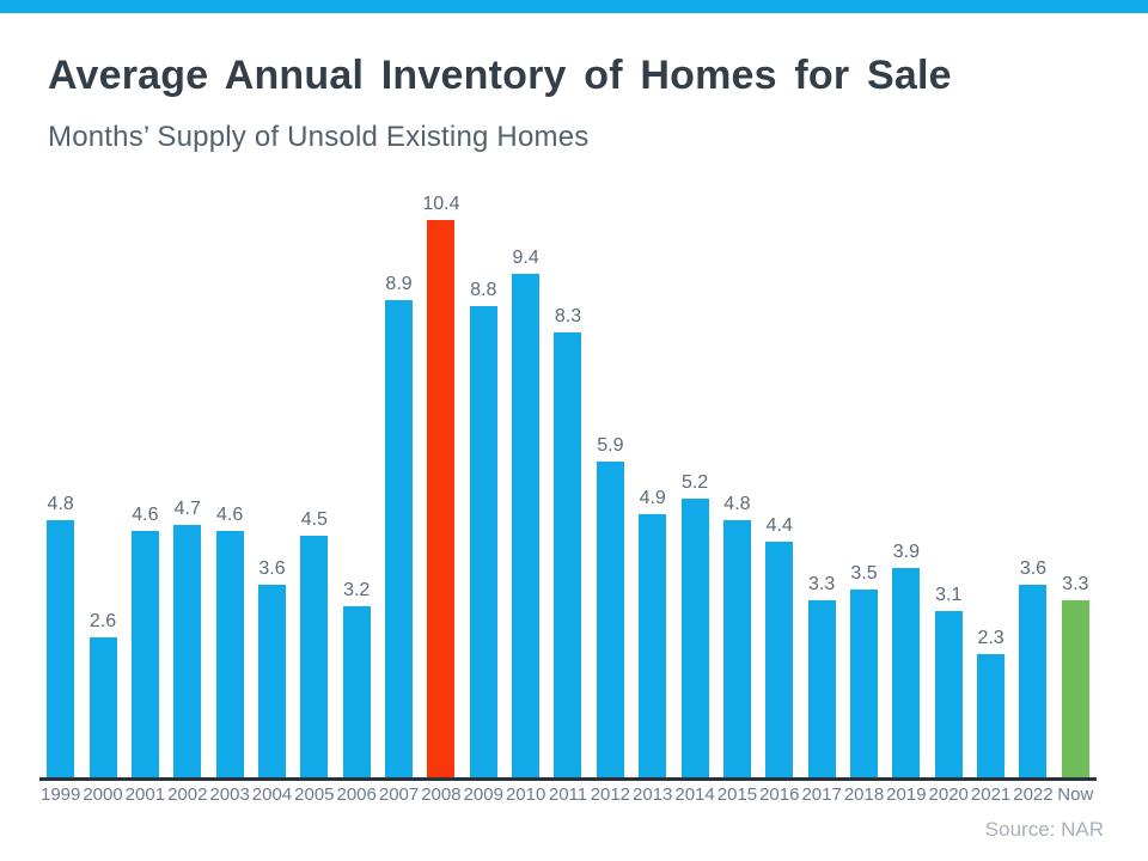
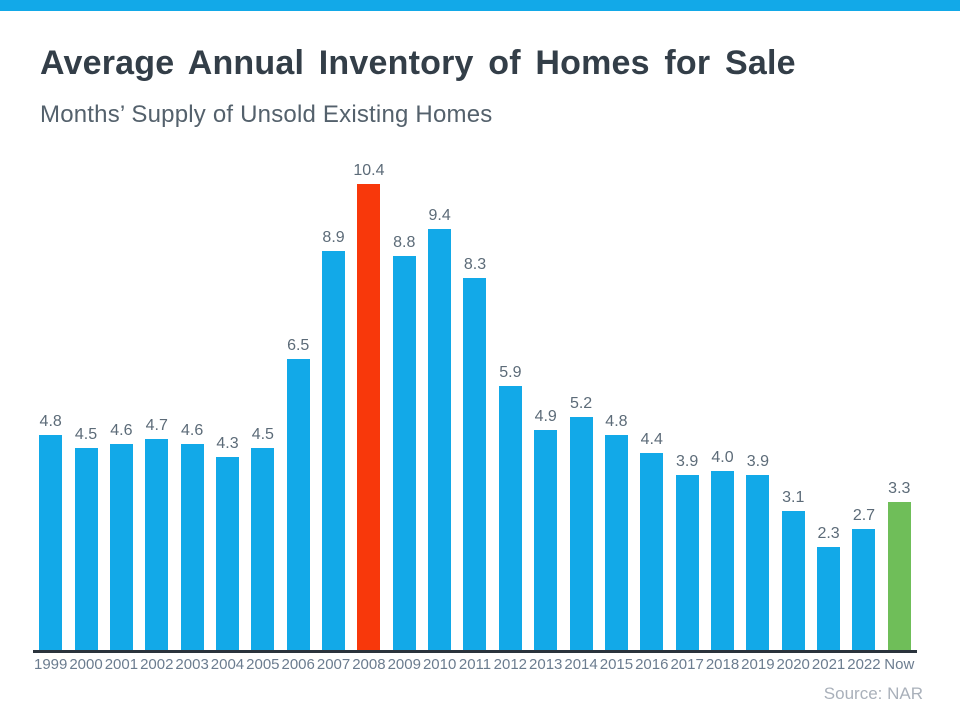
2000: 2.6 -> 4.5
2004: 3.6 -> 4.3
2006: 3.2 -> 6.5
2017: 3.3 -> 3.9
2018: 3.5 -> 4.0
2022: 3.6 -> 2.7
